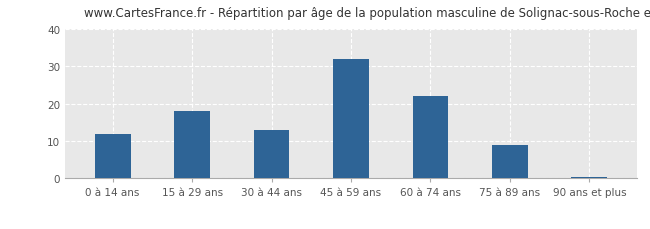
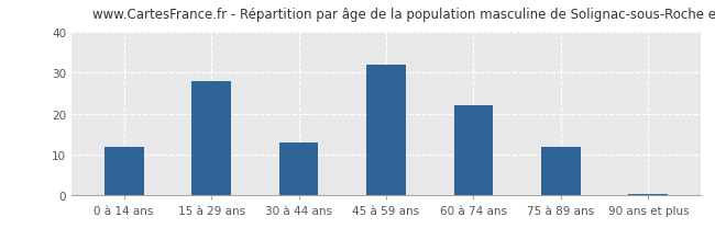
15 à 29 ans: 18.0 -> 28.0
75 à 89 ans: 9.0 -> 12.0
